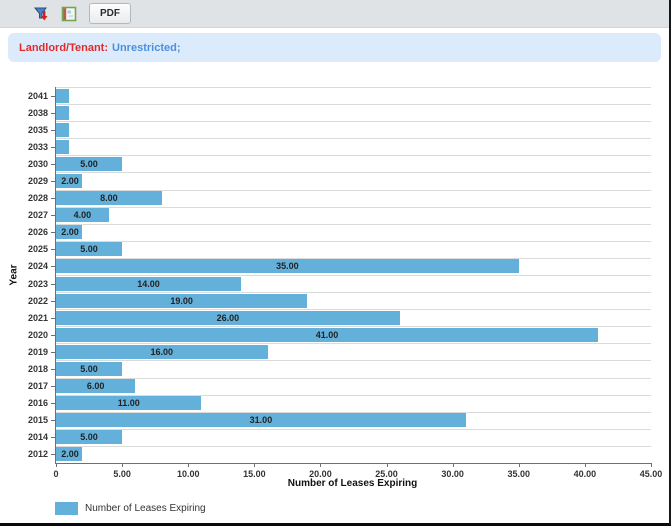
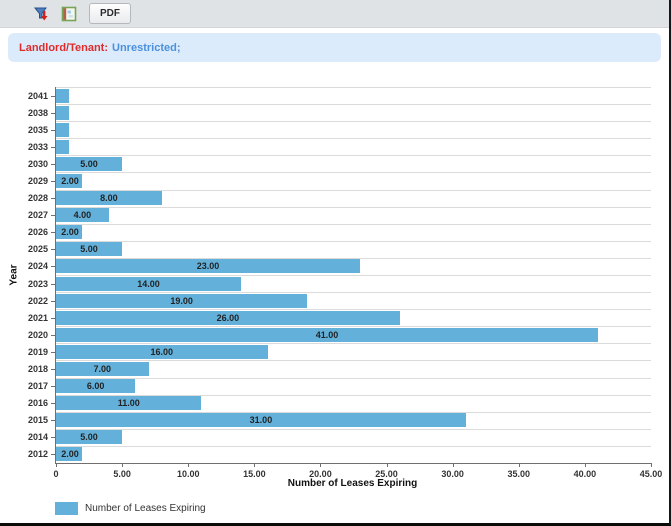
2024: 35.00 -> 23.00
2018: 5.00 -> 7.00
